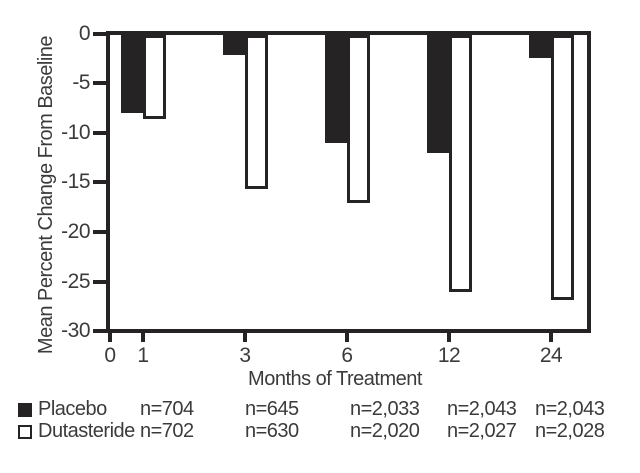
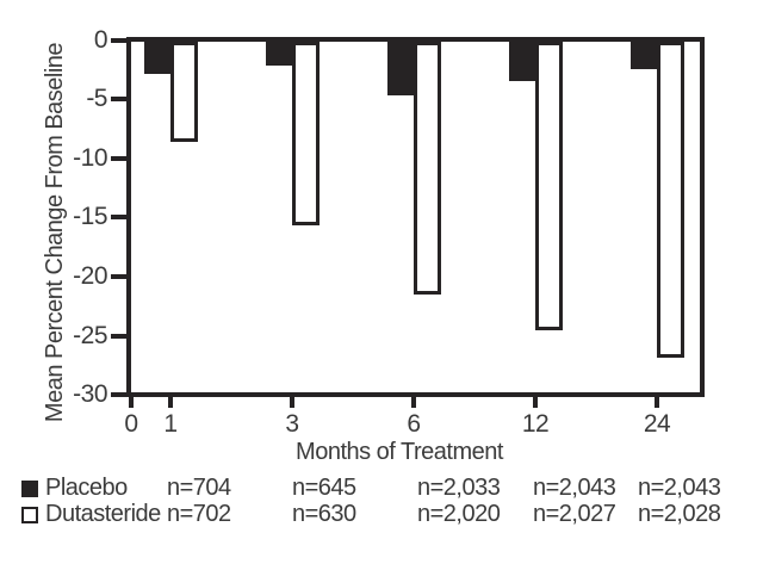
Placebo/1: -8 -> -3
Placebo/6: -11 -> -5
Dutasteride/6: -17 -> -21
Placebo/12: -12 -> -3
Dutasteride/12: -26 -> -24
